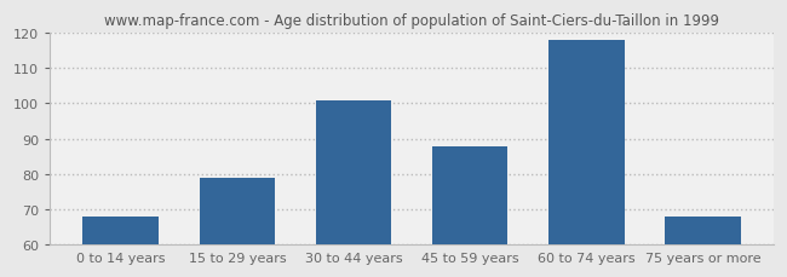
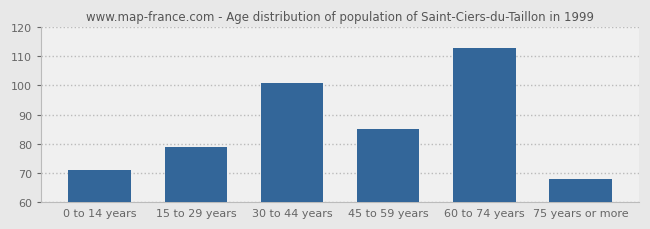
0 to 14 years: 68 -> 71
45 to 59 years: 88 -> 85
60 to 74 years: 118 -> 113
